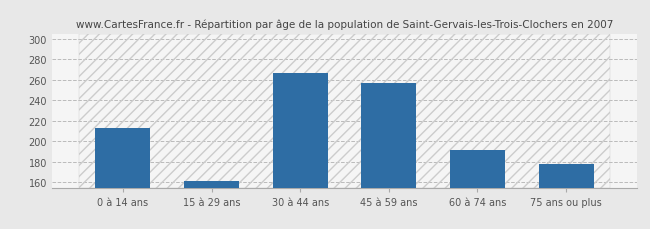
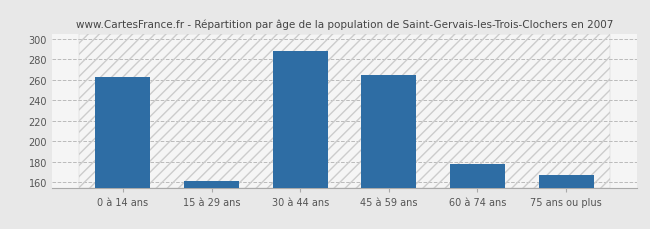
0 à 14 ans: 213 -> 263
30 à 44 ans: 267 -> 288
45 à 59 ans: 257 -> 265
60 à 74 ans: 192 -> 178
75 ans ou plus: 178 -> 167
